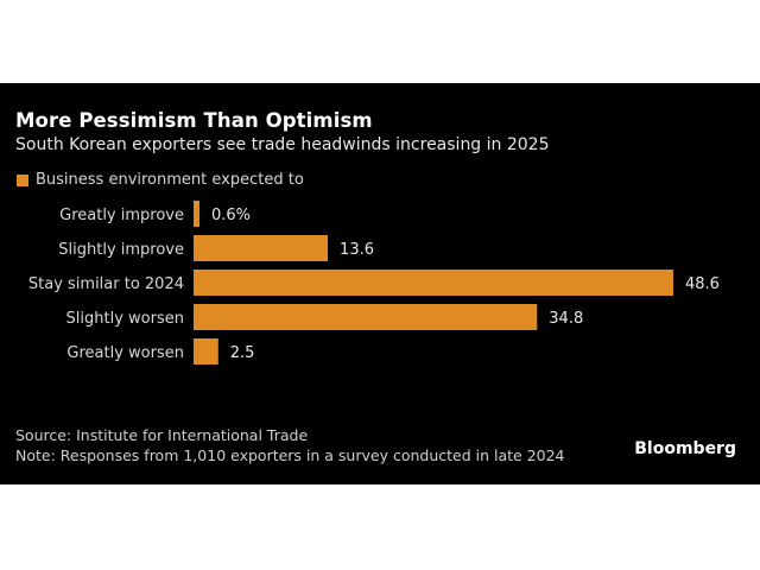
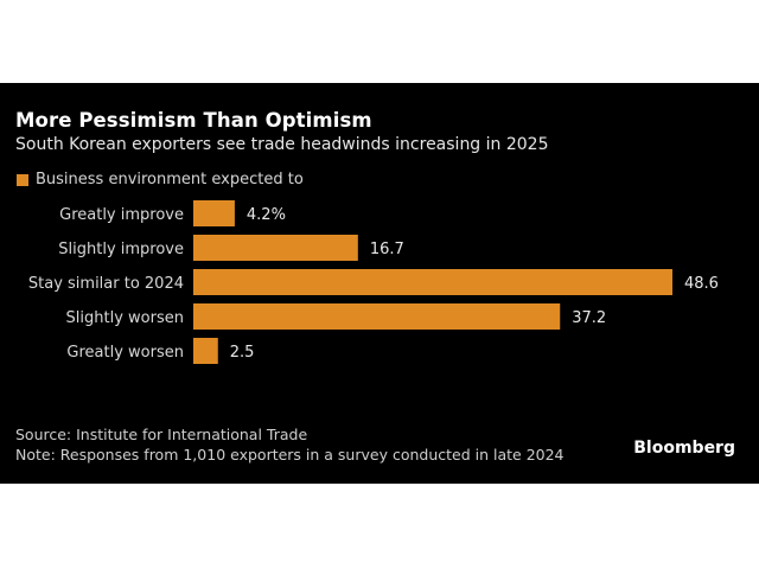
Greatly improve: 0.6% -> 4.2%
Slightly improve: 13.6 -> 16.7
Slightly worsen: 34.8 -> 37.2
